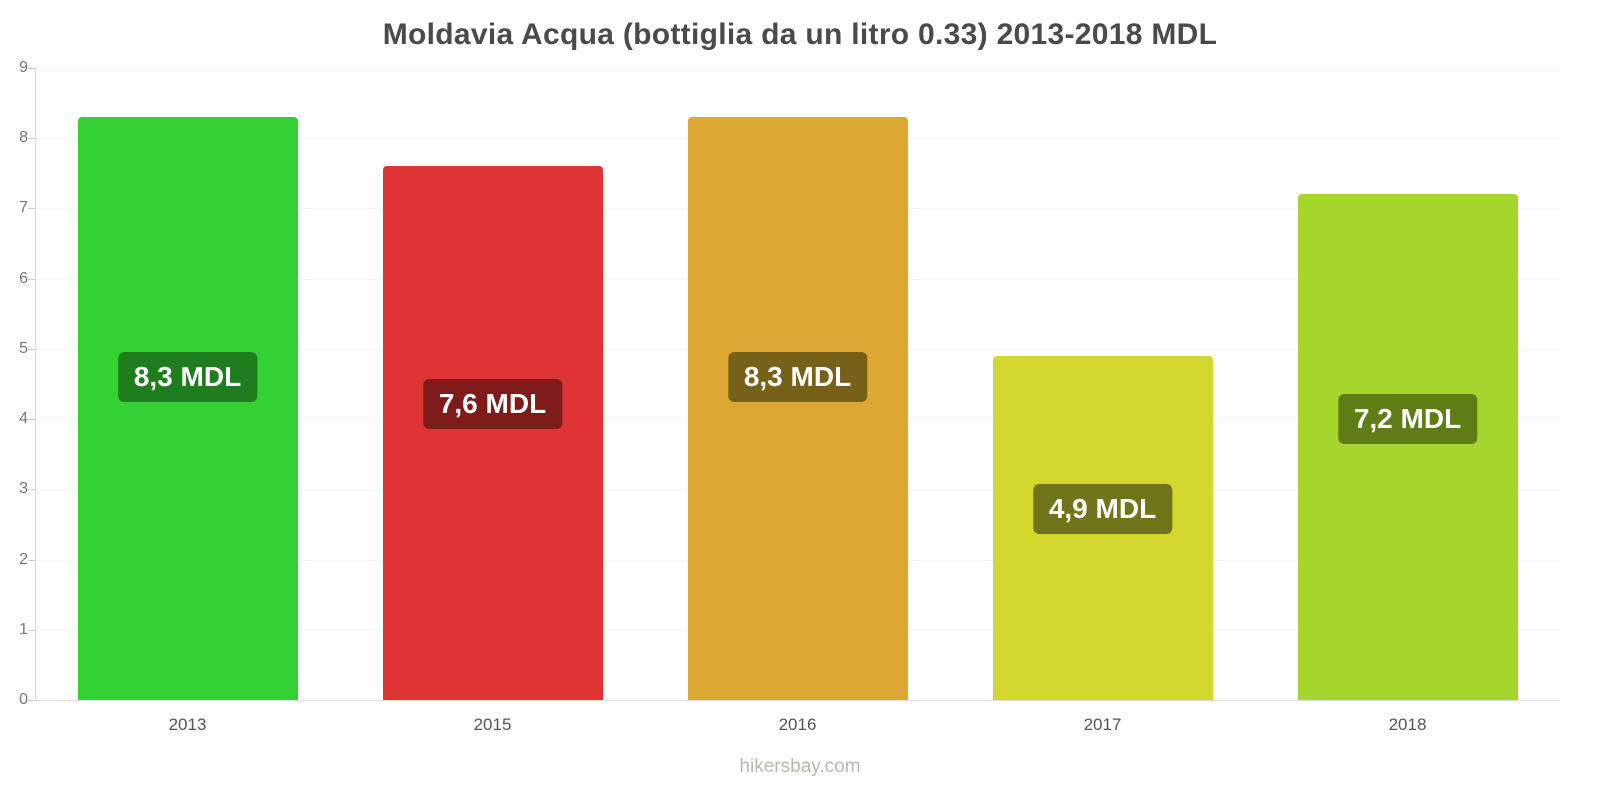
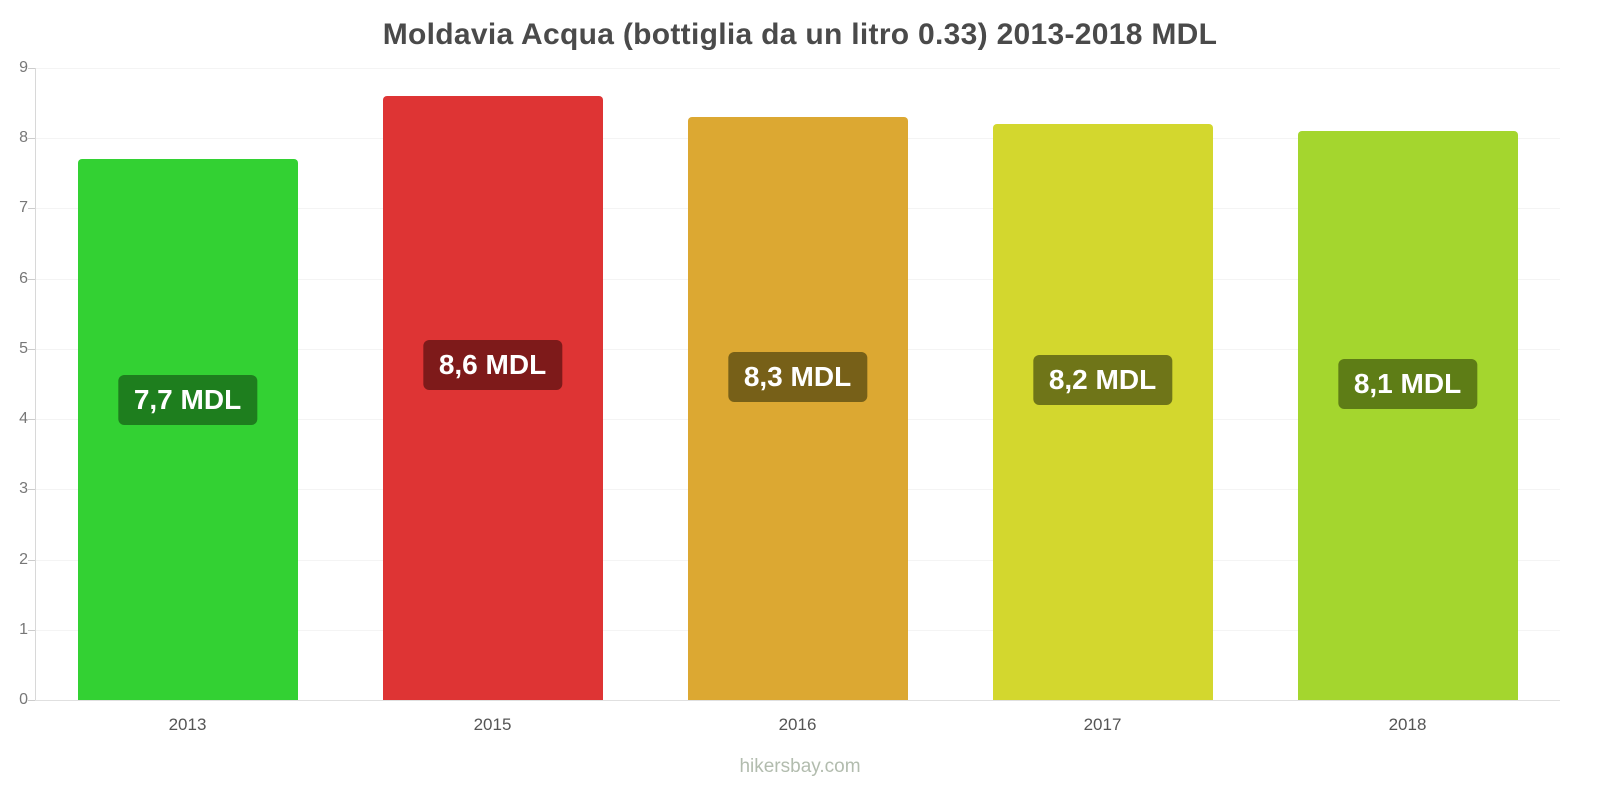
2013: 8,3 -> 7,7
2015: 7,6 -> 8,6
2017: 4,9 -> 8,2
2018: 7,2 -> 8,1
